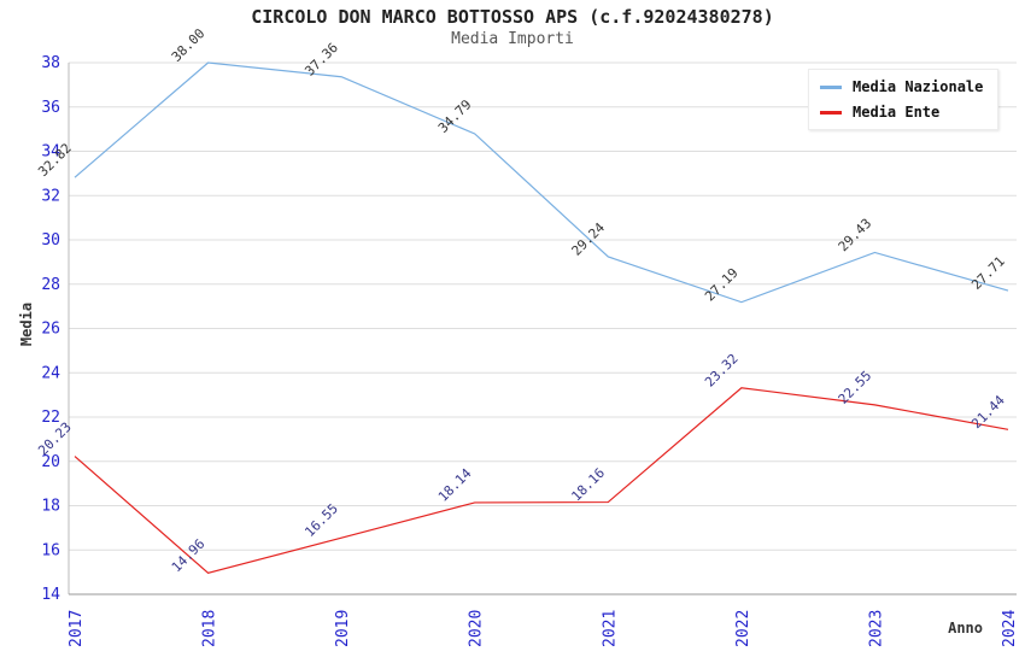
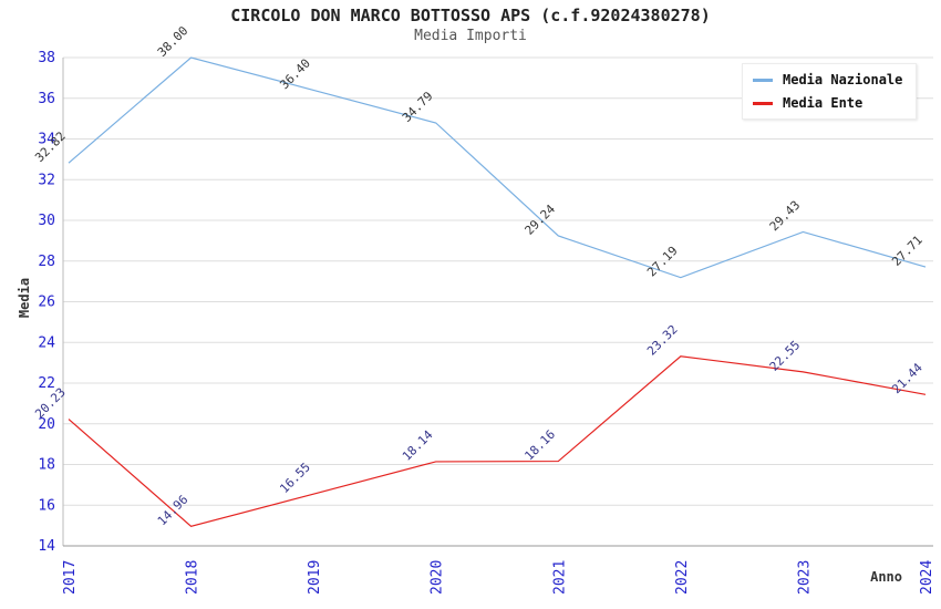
Media Nazionale/2019: 37.36 -> 36.40
